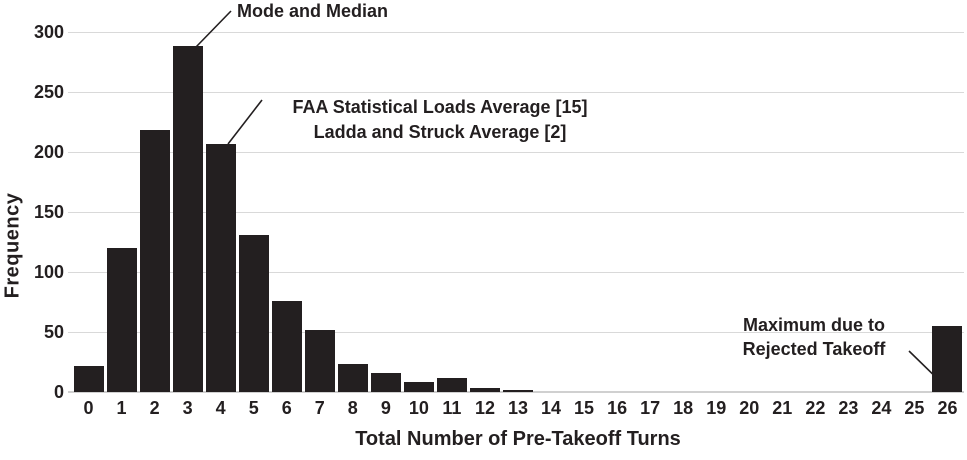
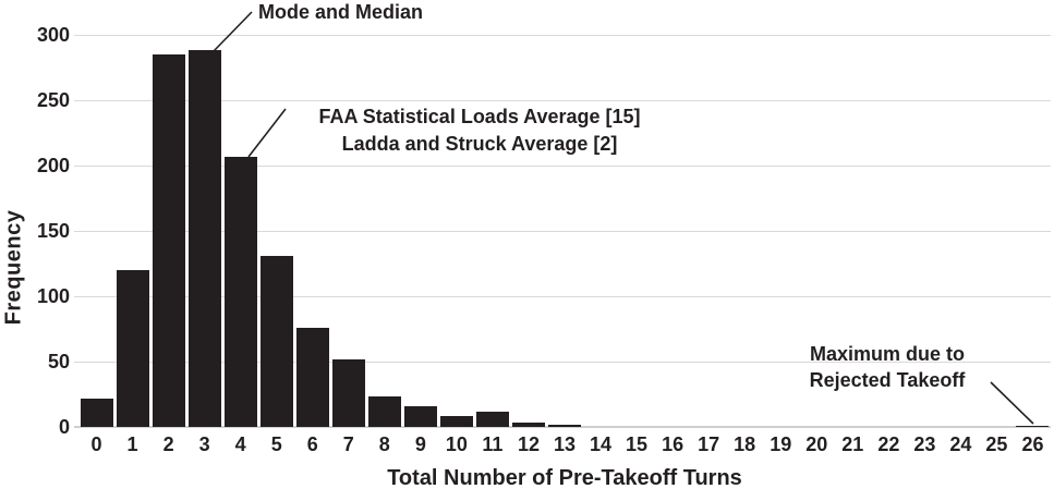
2: 218 -> 285
26: 55 -> 1
